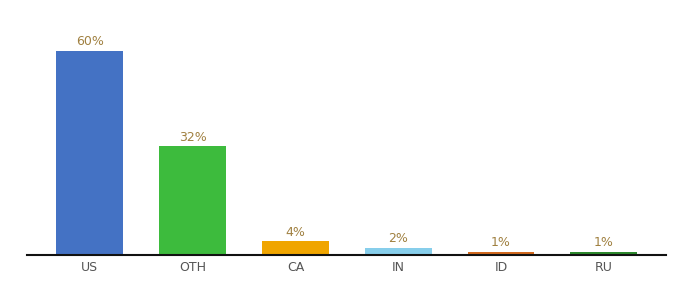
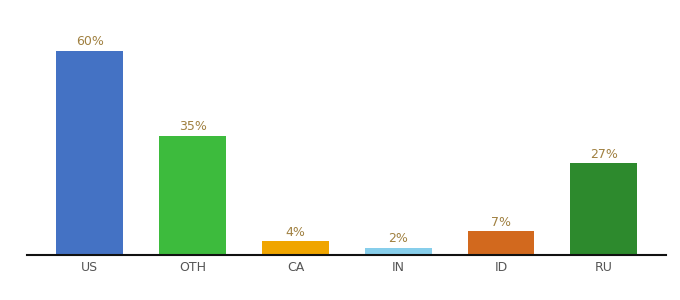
OTH: 32% -> 35%
ID: 1% -> 7%
RU: 1% -> 27%
